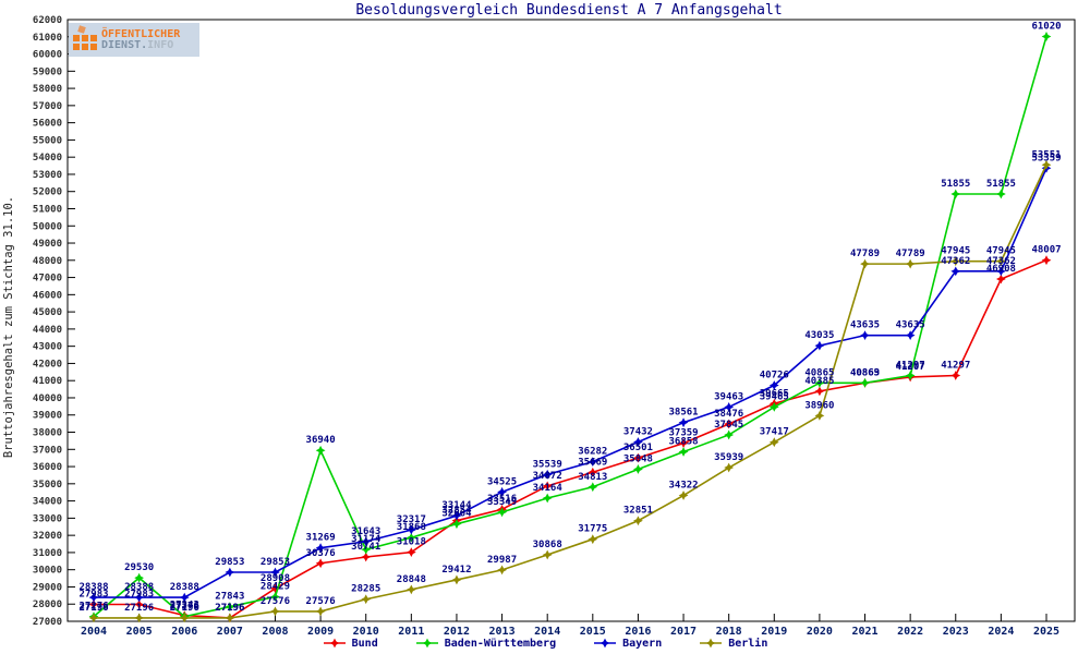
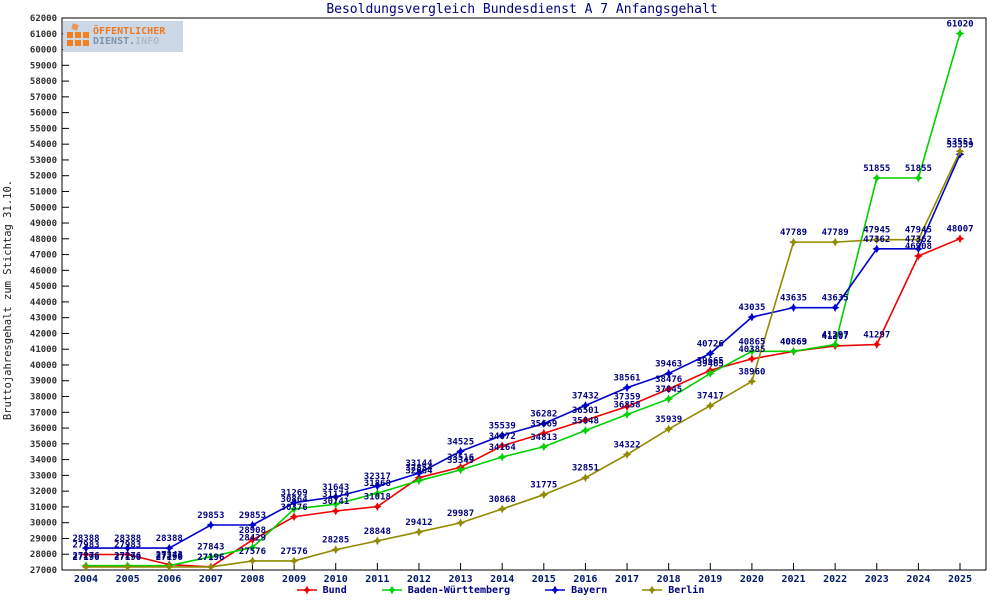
Baden-Württemberg/2005: 29530 -> 27276
Baden-Württemberg/2009: 36940 -> 30864
